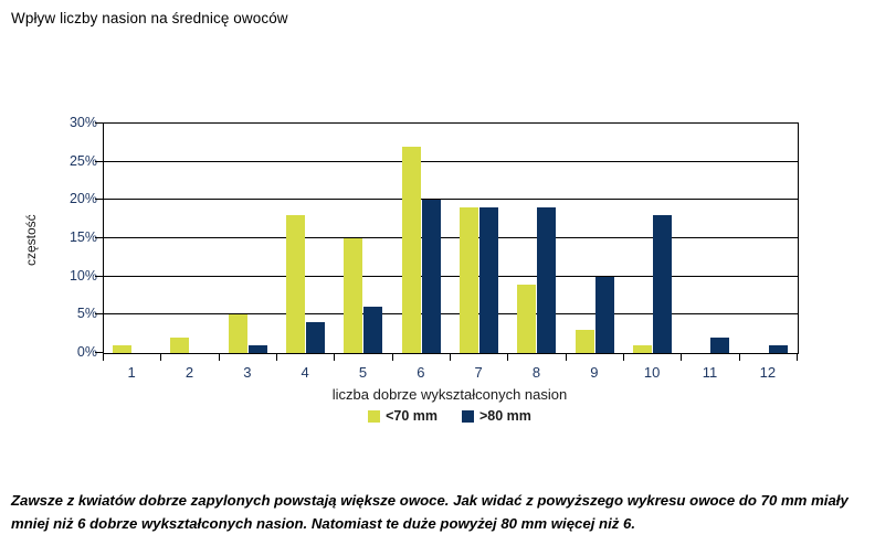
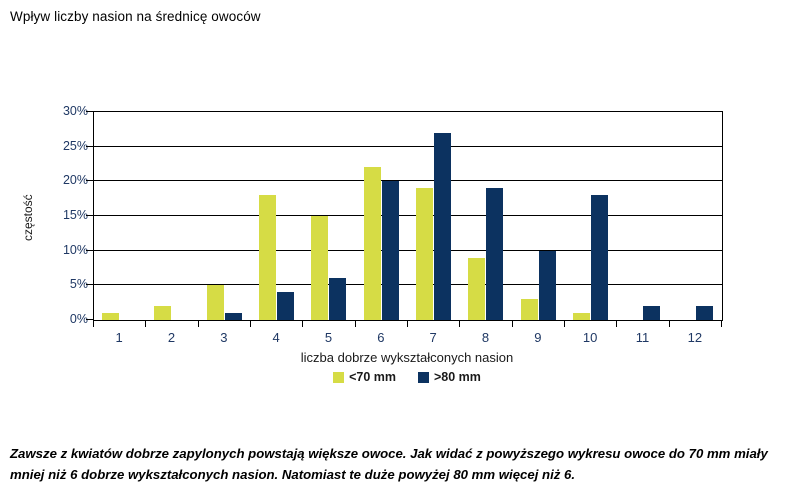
<70 mm/6: 27% -> 22%
>80 mm/7: 19% -> 27%
>80 mm/12: 1% -> 2%
